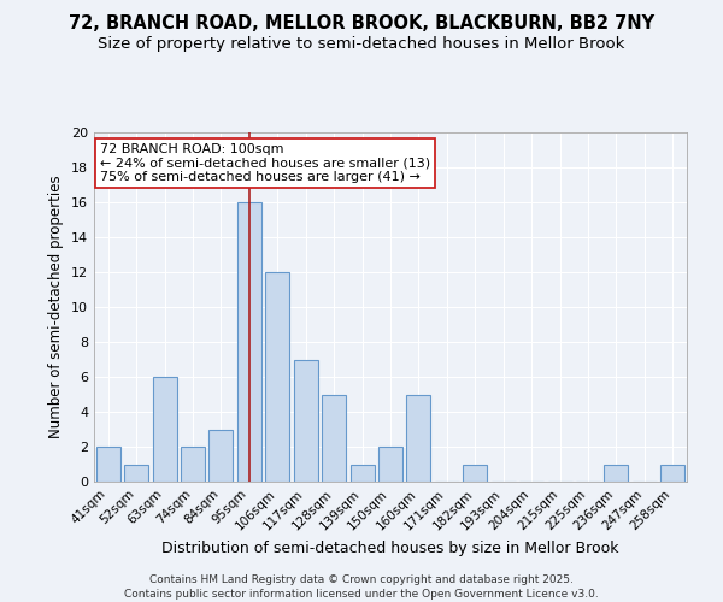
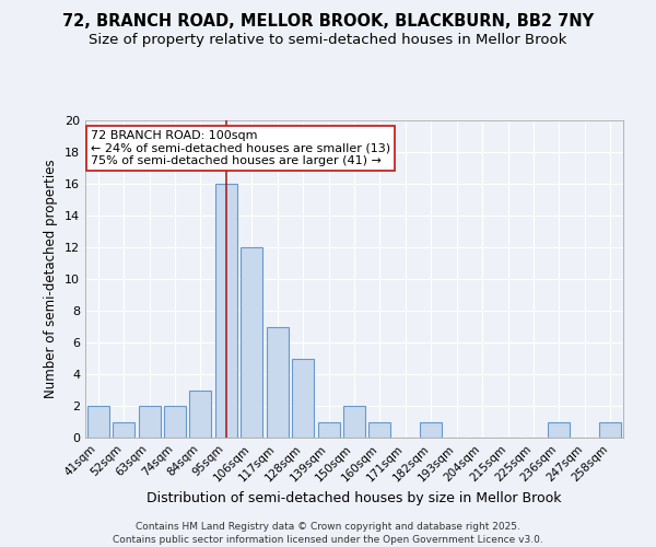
63sqm: 6 -> 2
160sqm: 5 -> 1
